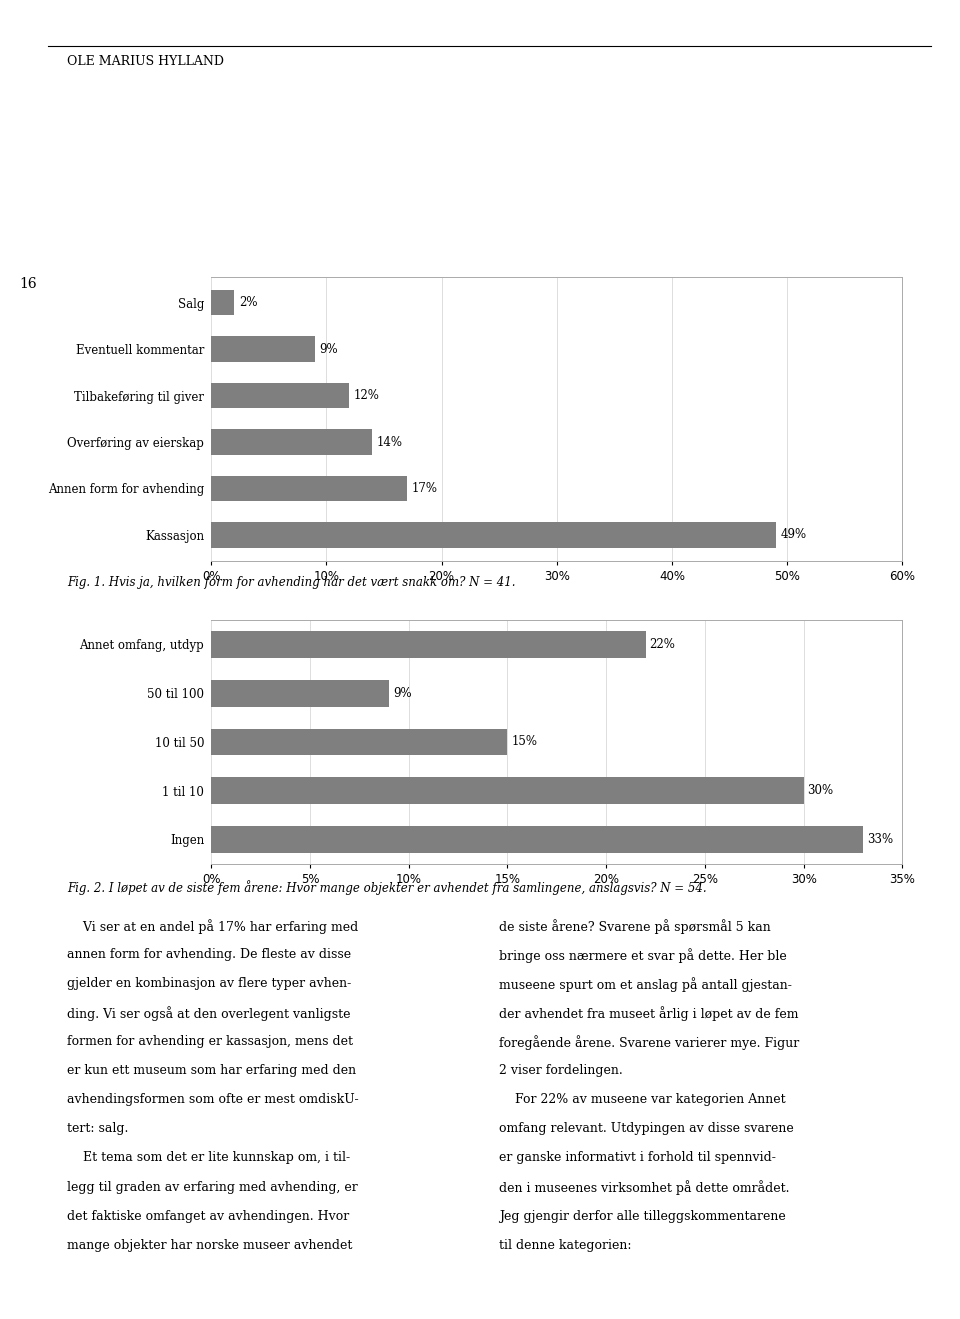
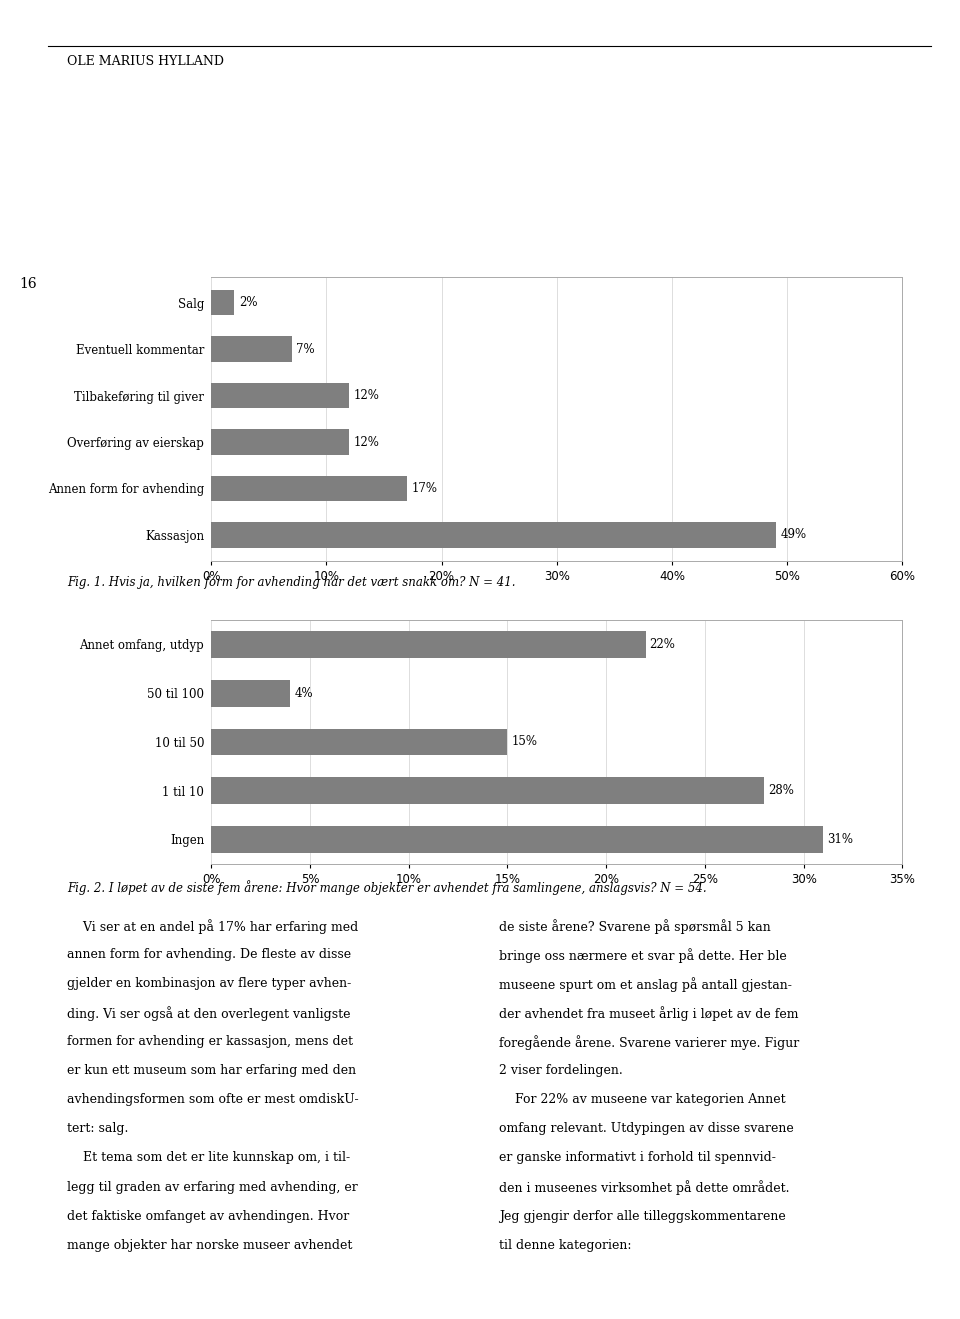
Eventuell kommentar: 9% -> 7%
Overføring av eierskap: 14% -> 12%
50 til 100: 9% -> 4%
1 til 10: 30% -> 28%
Ingen: 33% -> 31%
